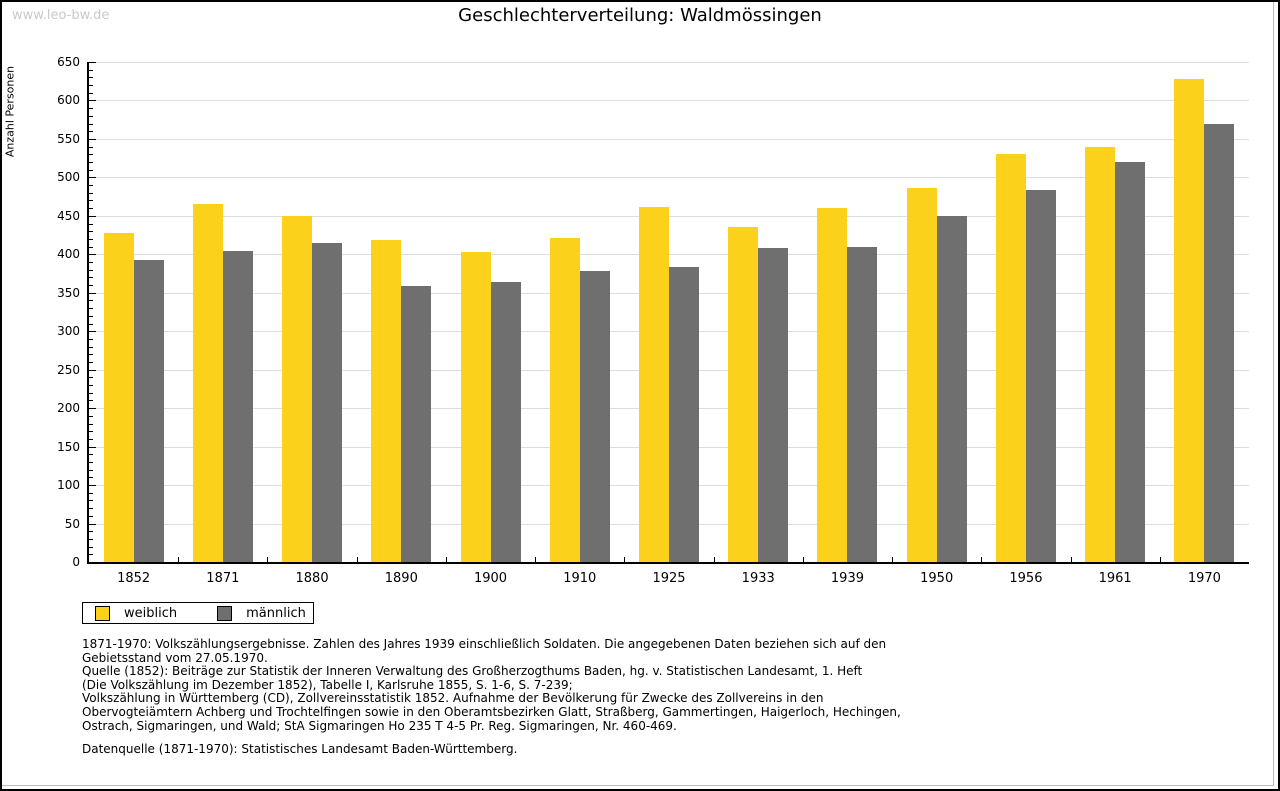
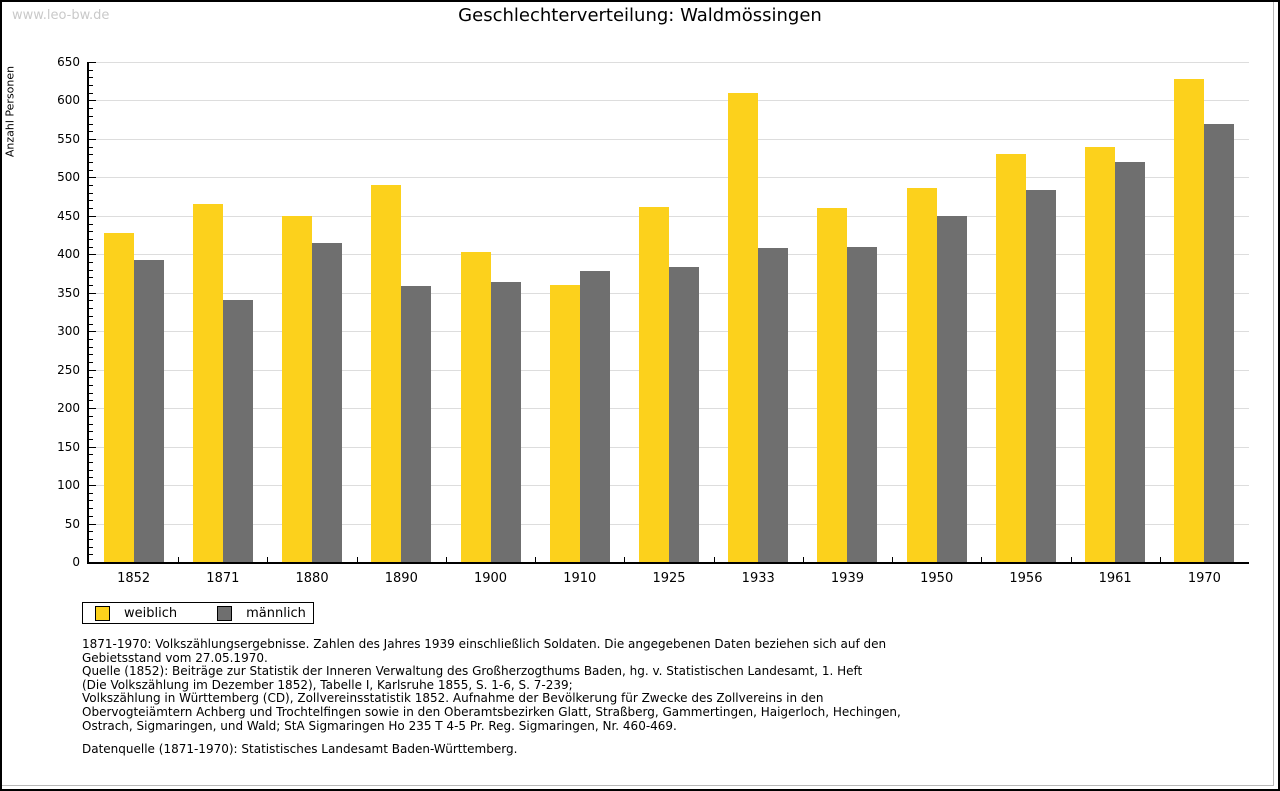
männlich/1871: 400 -> 340
weiblich/1890: 420 -> 490
weiblich/1910: 420 -> 360
weiblich/1933: 440 -> 610
